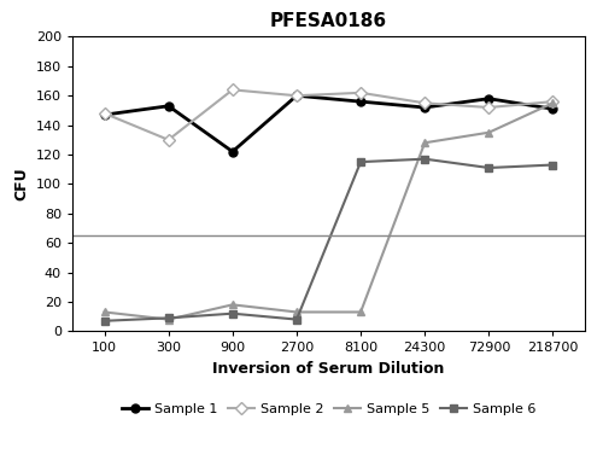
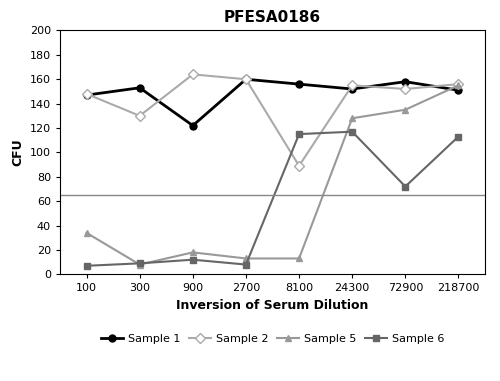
Sample 5/100: 13 -> 34
Sample 2/8100: 162 -> 89
Sample 6/72900: 111 -> 72
